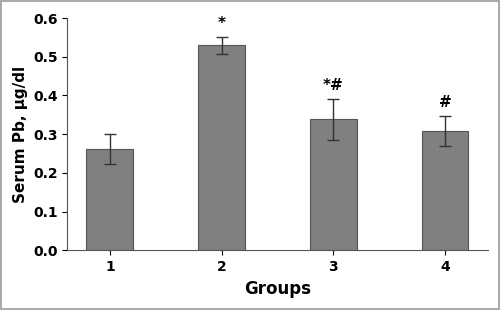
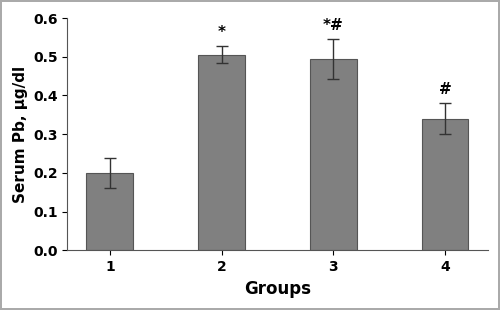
1: 0.262 -> 0.200
2: 0.530 -> 0.505
3: 0.338 -> 0.495
4: 0.308 -> 0.340
